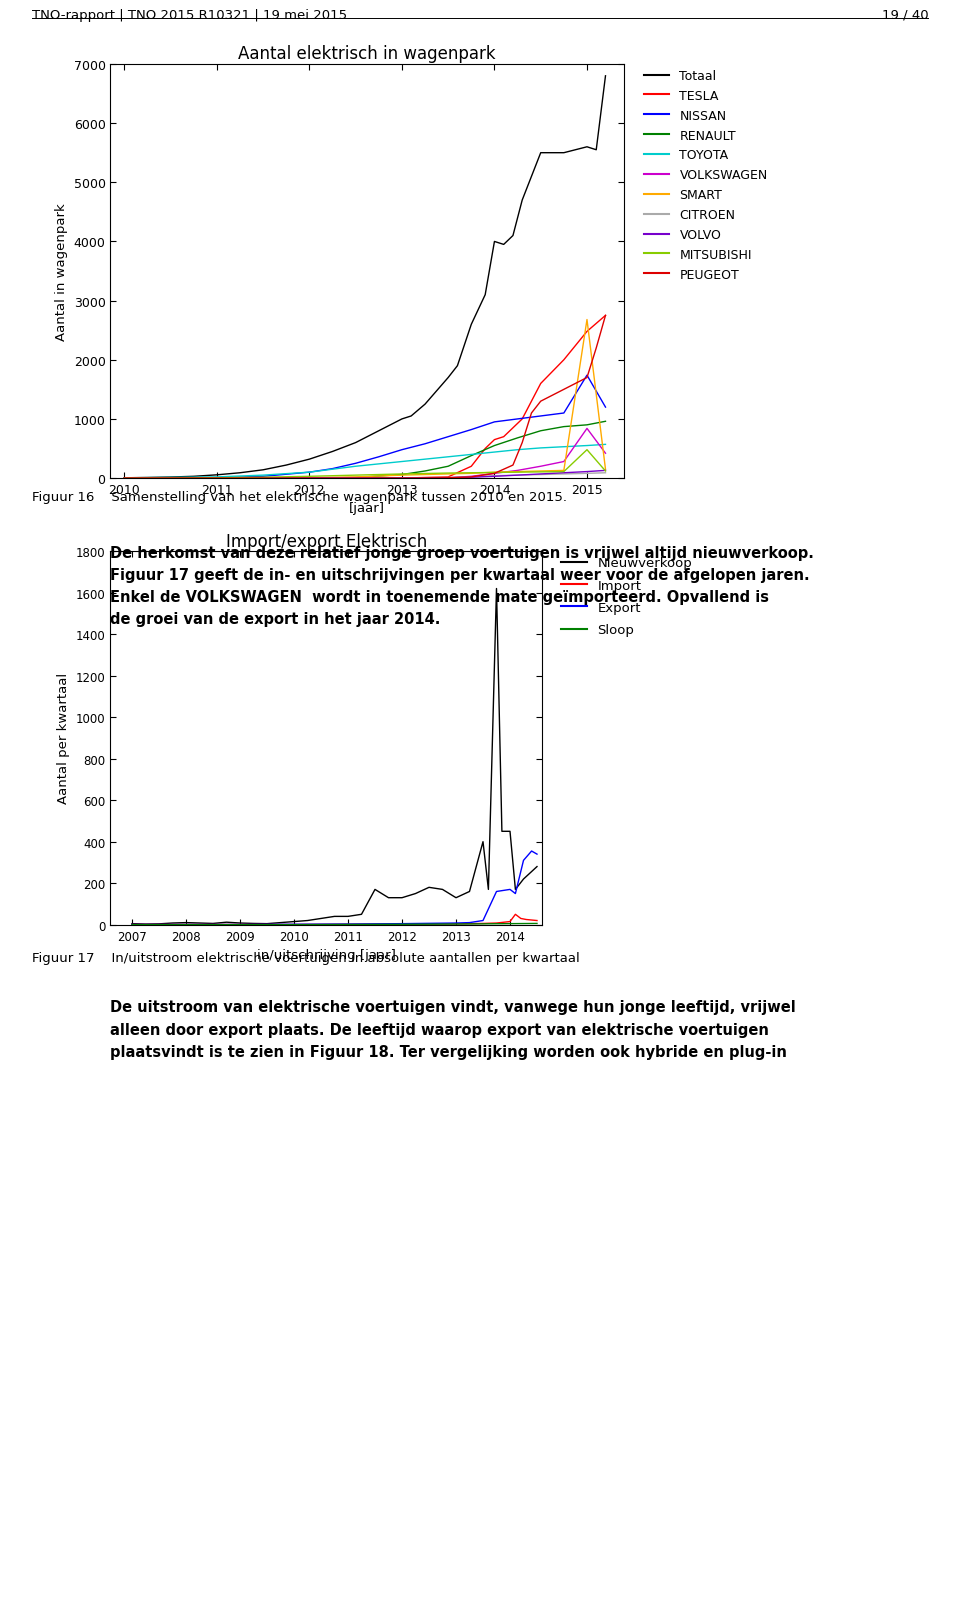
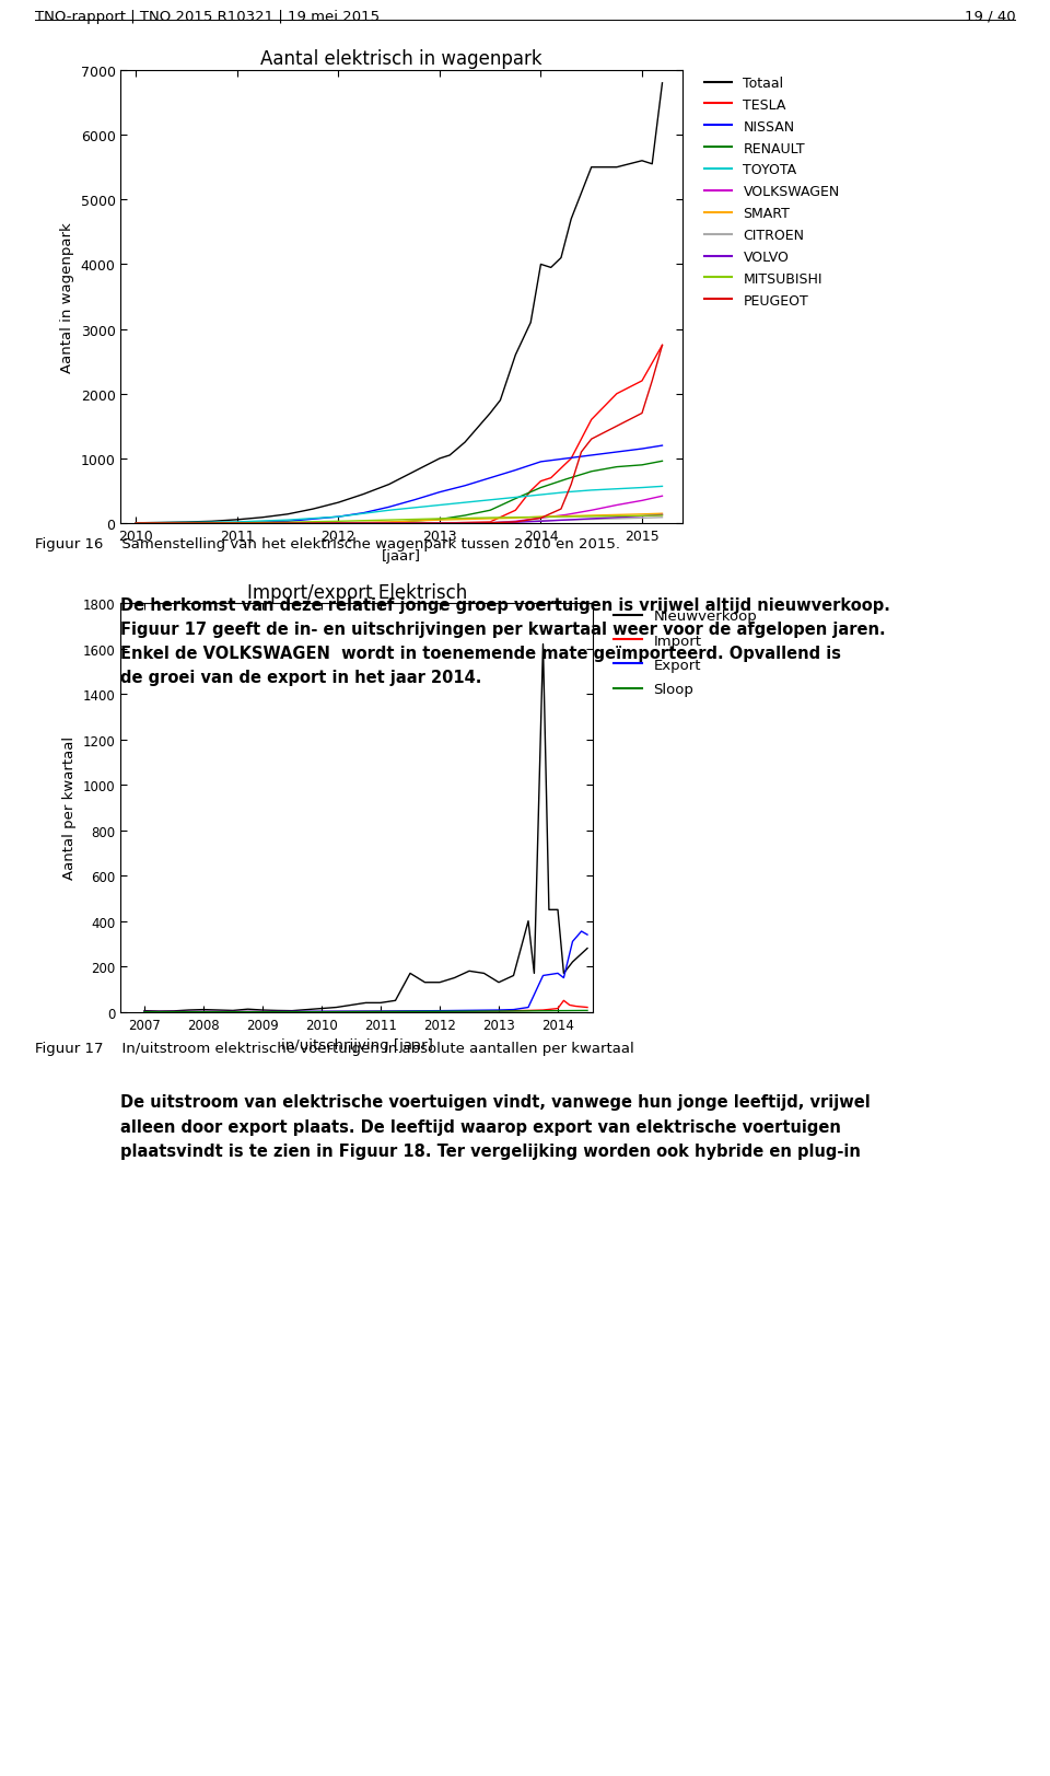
Aantal elektrisch in wagenpark/TESLA/2015: 2480 -> 2200
Aantal elektrisch in wagenpark/NISSAN/2015: 1740 -> 1150
Aantal elektrisch in wagenpark/VOLKSWAGEN/2015: 840 -> 350
Aantal elektrisch in wagenpark/SMART/2015: 2680 -> 140
Aantal elektrisch in wagenpark/MITSUBISHI/2015: 480 -> 120
